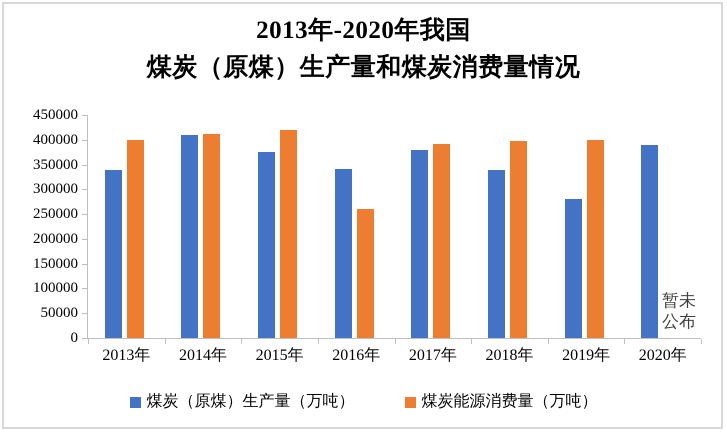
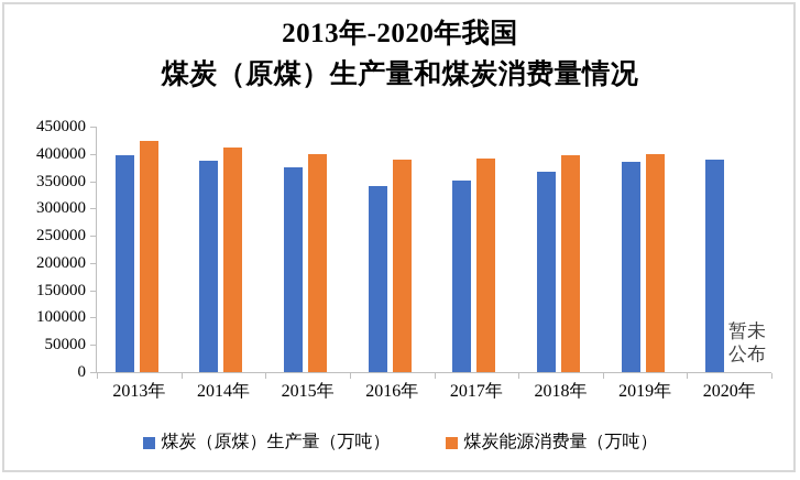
煤炭（原煤）生产量（万吨）/2013年: 340000 -> 400000
煤炭能源消费量（万吨）/2013年: 400000 -> 420000
煤炭（原煤）生产量（万吨）/2014年: 410000 -> 390000
煤炭能源消费量（万吨）/2015年: 420000 -> 400000
煤炭能源消费量（万吨）/2016年: 260000 -> 390000
煤炭（原煤）生产量（万吨）/2017年: 380000 -> 350000
煤炭（原煤）生产量（万吨）/2018年: 340000 -> 370000
煤炭（原煤）生产量（万吨）/2019年: 280000 -> 380000
